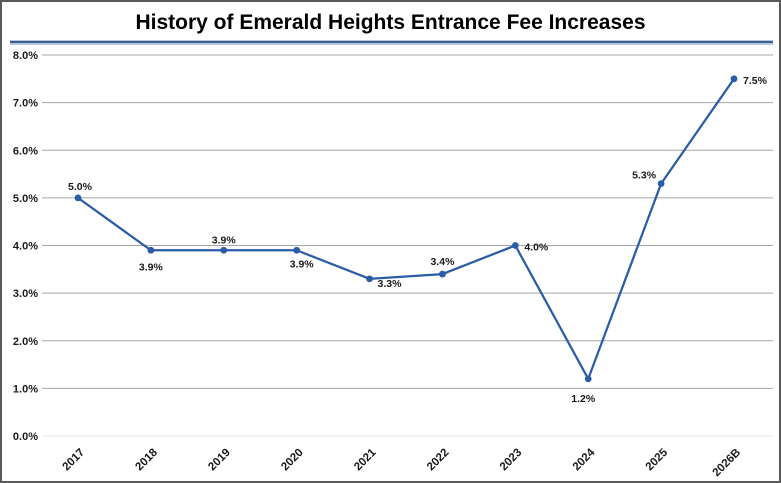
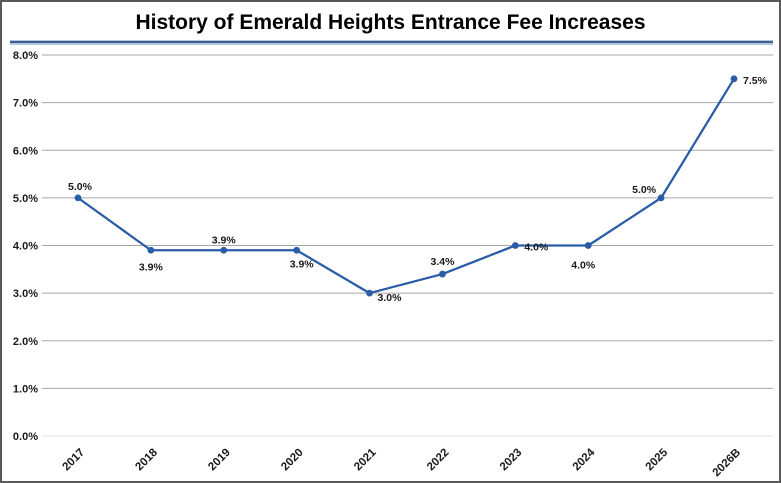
2021: 3.3% -> 3.0%
2024: 1.2% -> 4.0%
2025: 5.3% -> 5.0%
